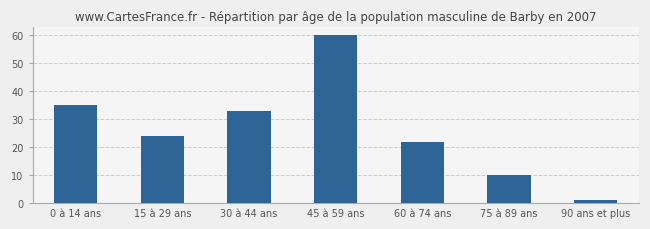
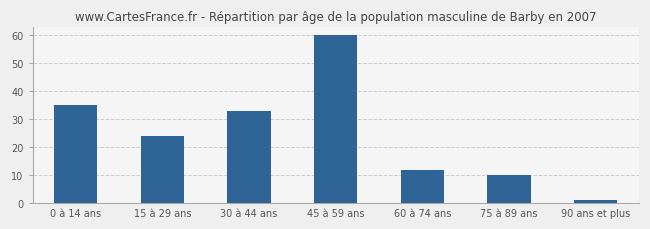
60 à 74 ans: 22 -> 12
